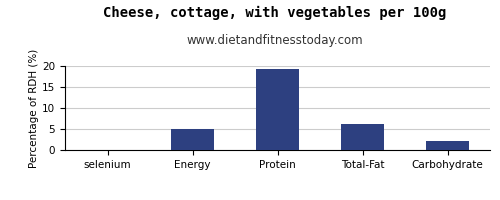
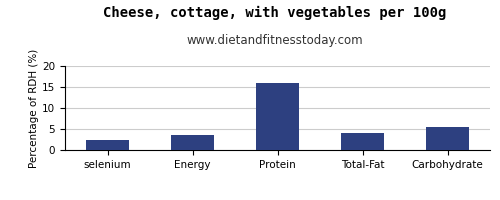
selenium: 0.1 -> 2.5
Energy: 5.0 -> 3.5
Protein: 19.2 -> 16.0
Total-Fat: 6.1 -> 4.0
Carbohydrate: 2.1 -> 5.5
